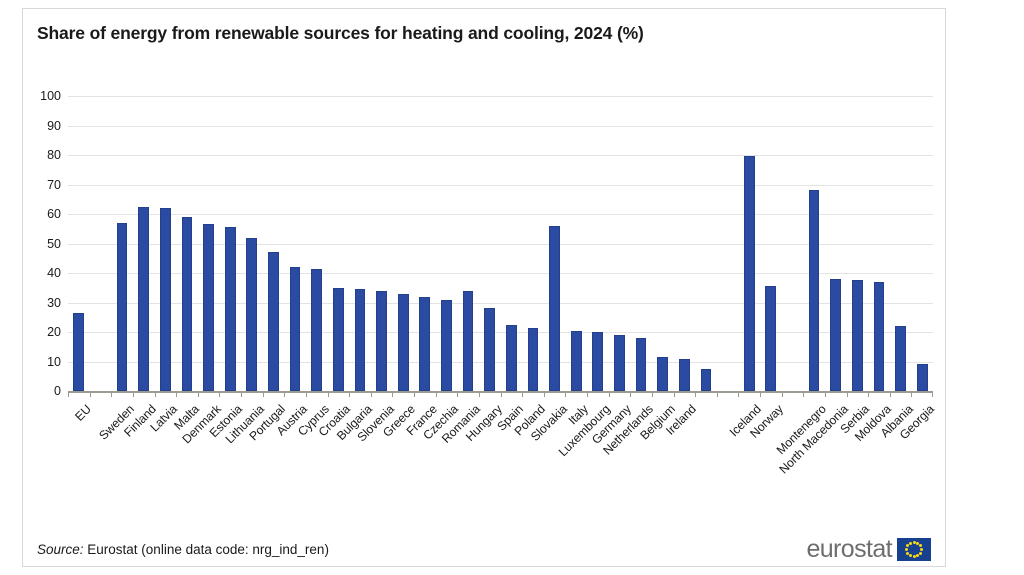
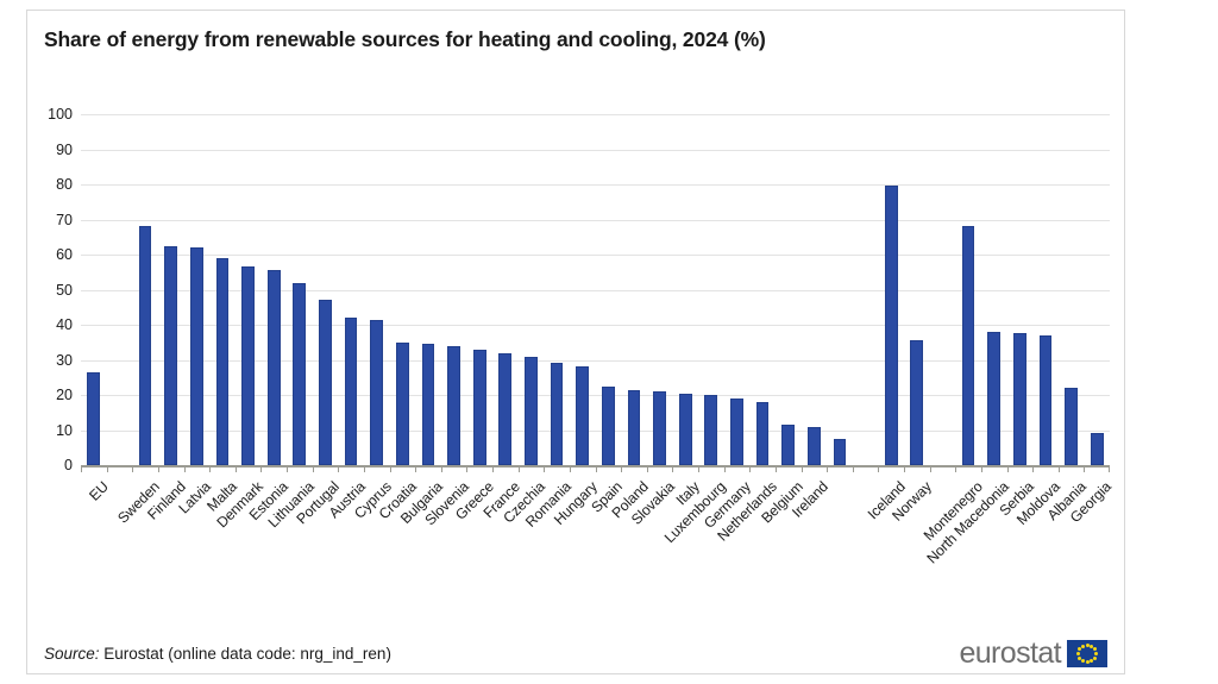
Sweden: 57 -> 68
Romania: 34 -> 29
Slovakia: 56 -> 21
